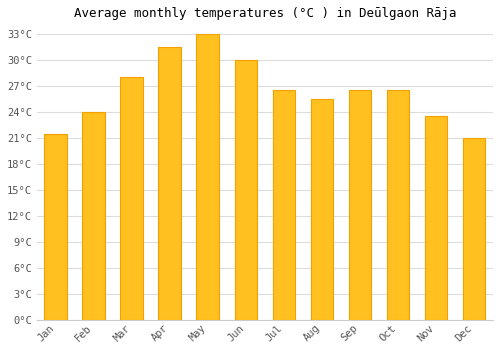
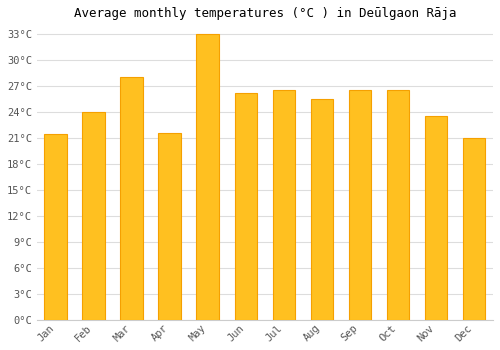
Apr: 31.5°C -> 21.6°C
Jun: 30.0°C -> 26.2°C
